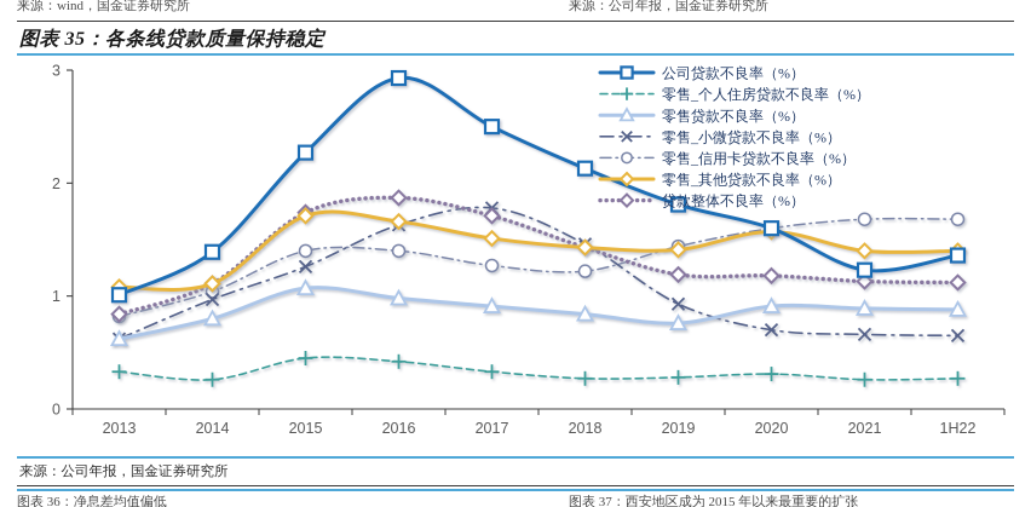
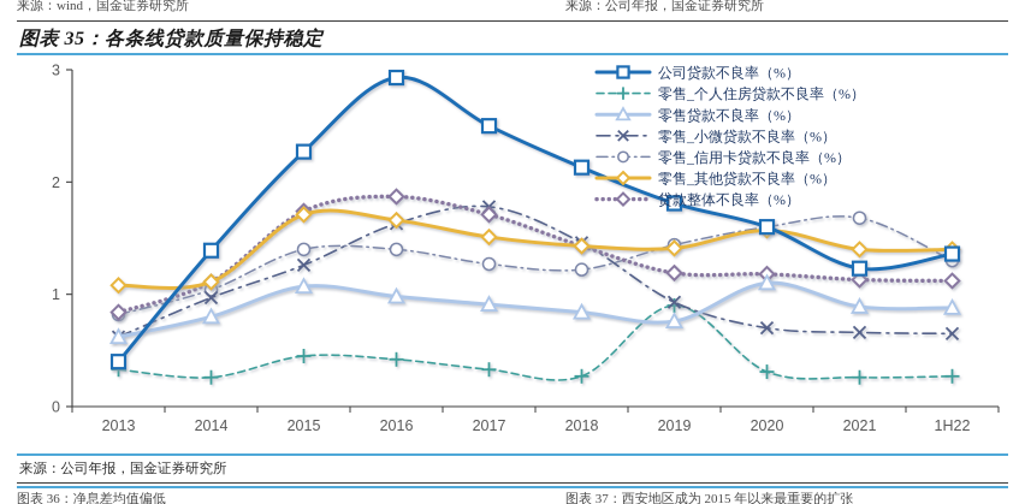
公司贷款不良率（%）/2013: 1.0 -> 0.4
零售_个人住房贷款不良率（%）/2019: 0.3 -> 0.9
零售贷款不良率（%）/2020: 0.9 -> 1.1
零售_信用卡贷款不良率（%）/1H22: 1.7 -> 1.3
